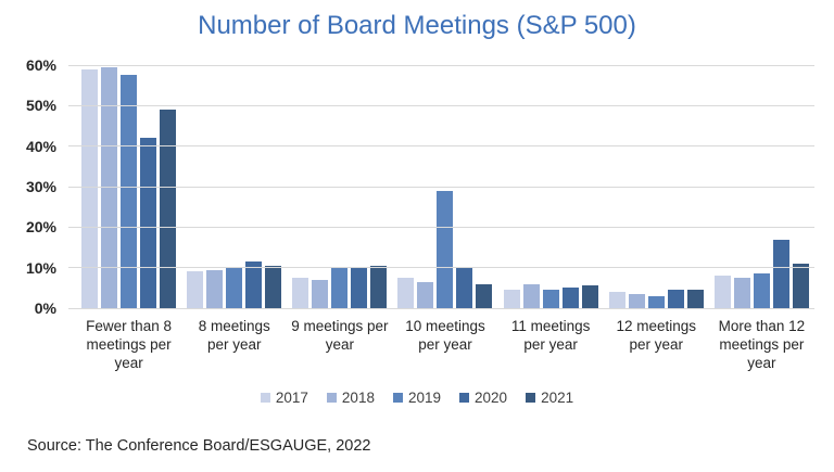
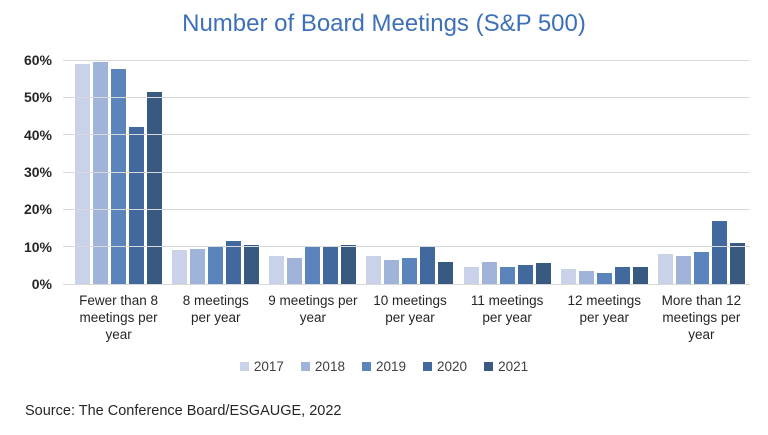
2021/Fewer than 8 meetings per year: 49% -> 52%
2019/10 meetings per year: 29% -> 7%
